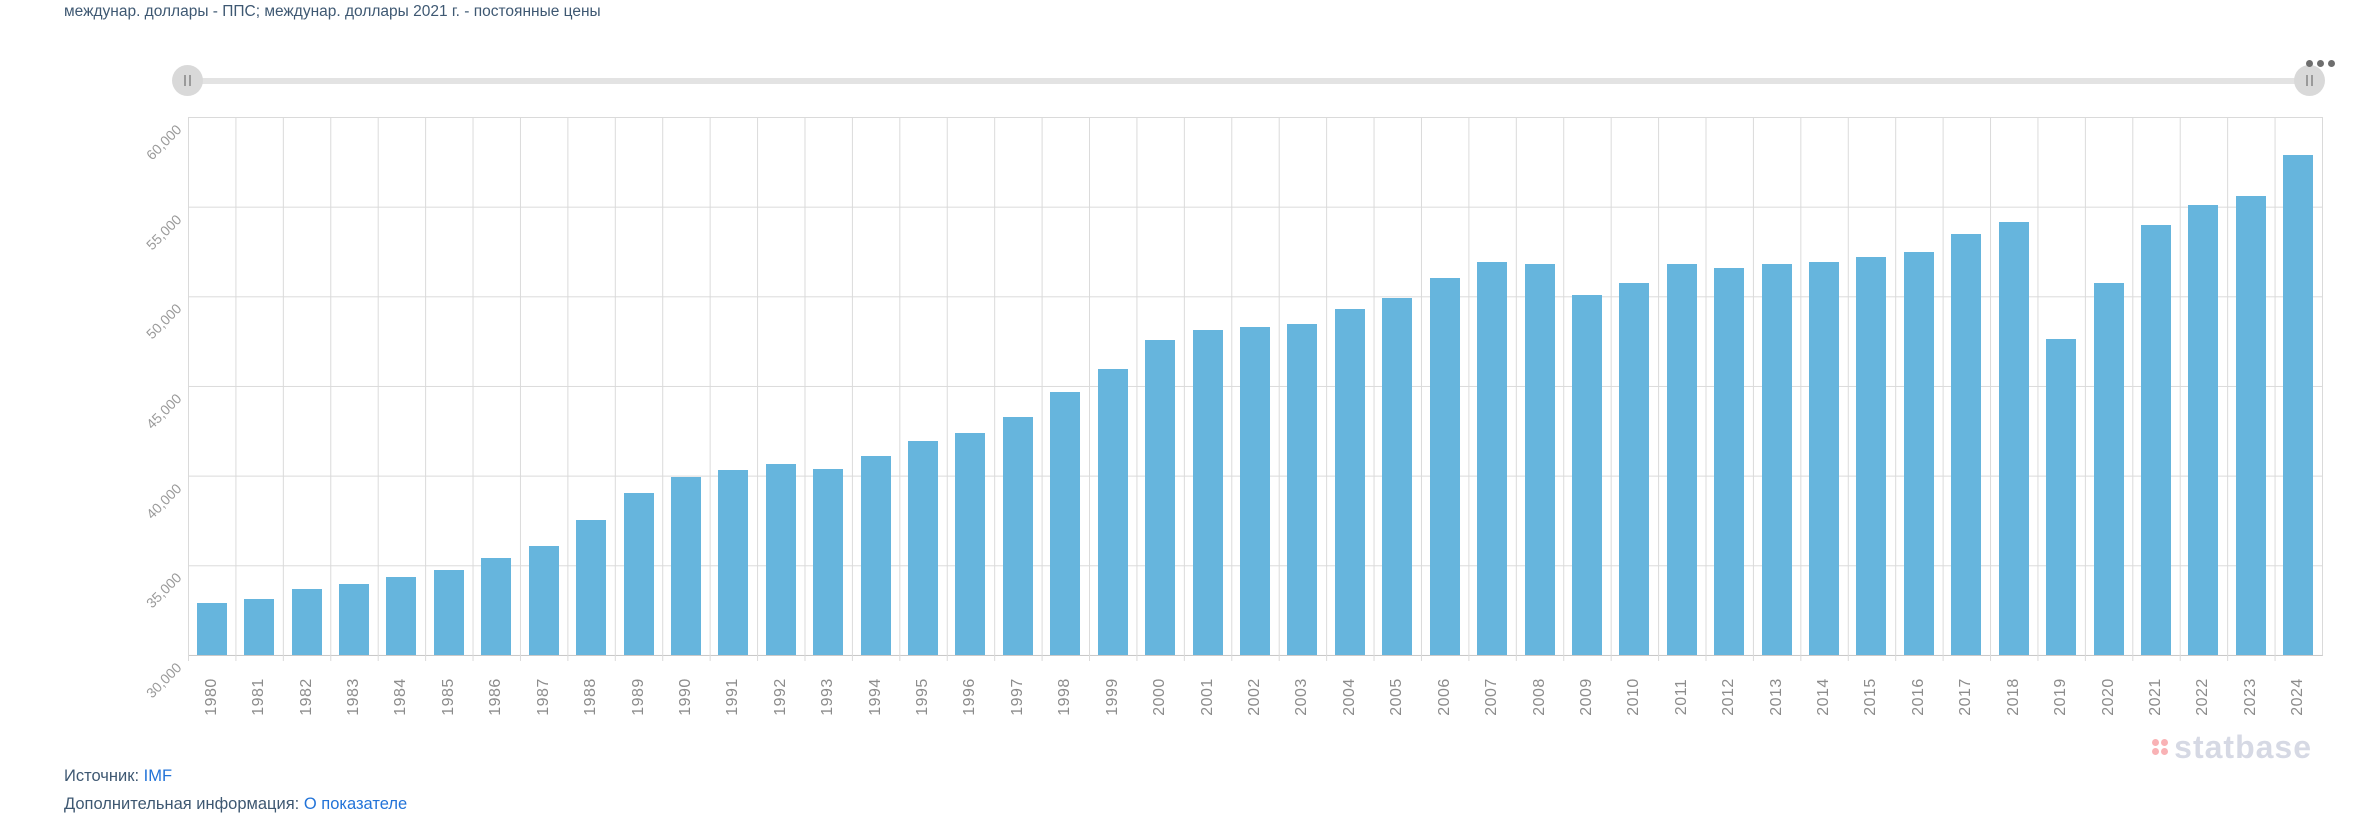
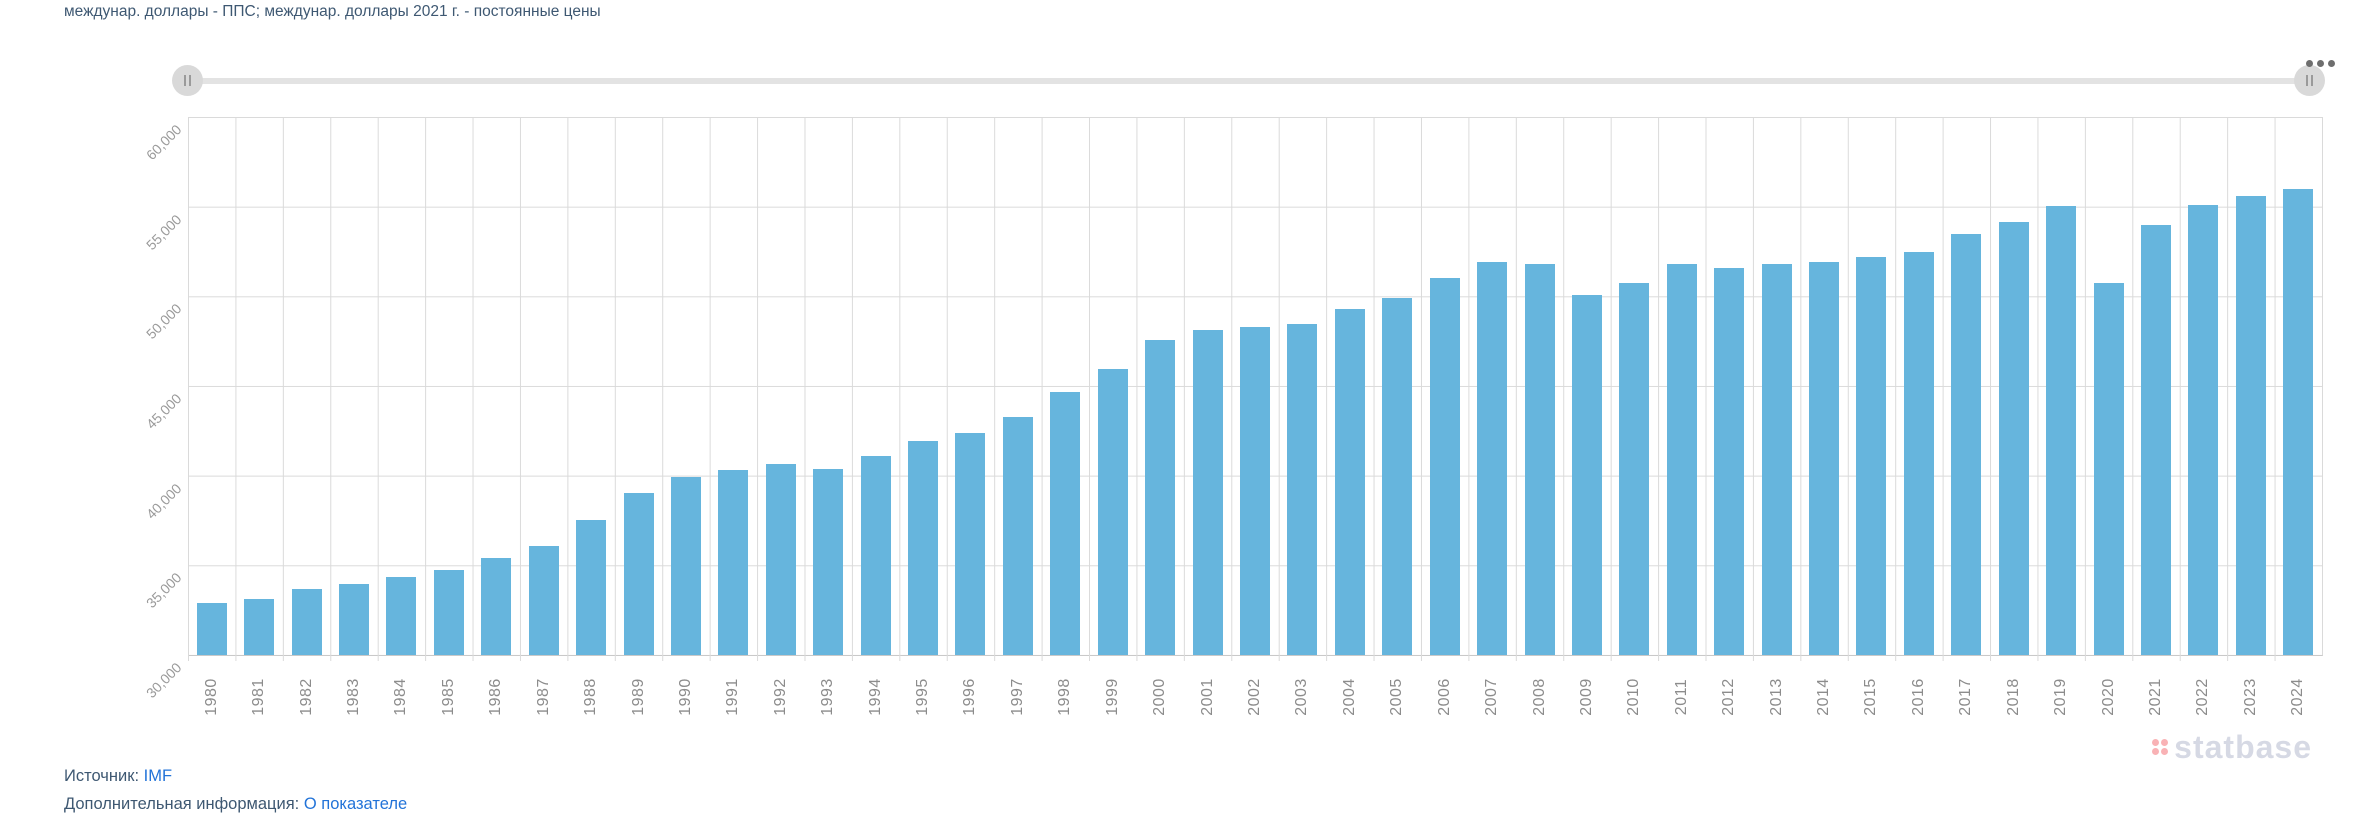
2019: 47600 -> 55000
2024: 57900 -> 56000
